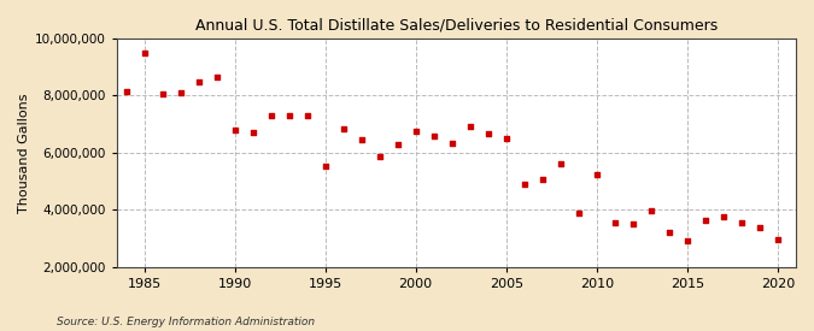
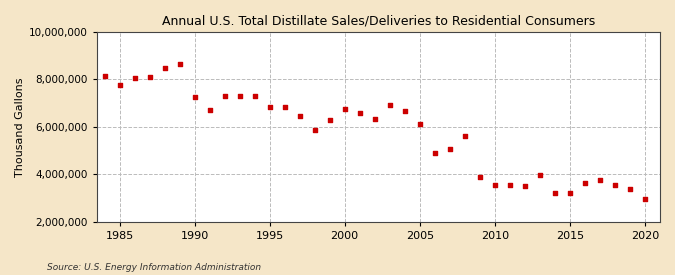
1985: 9,500,000 -> 7,750,000
1990: 6,800,000 -> 7,250,000
1995: 5,550,000 -> 6,850,000
2005: 6,500,000 -> 6,100,000
2010: 5,250,000 -> 3,550,000
2015: 2,900,000 -> 3,200,000
